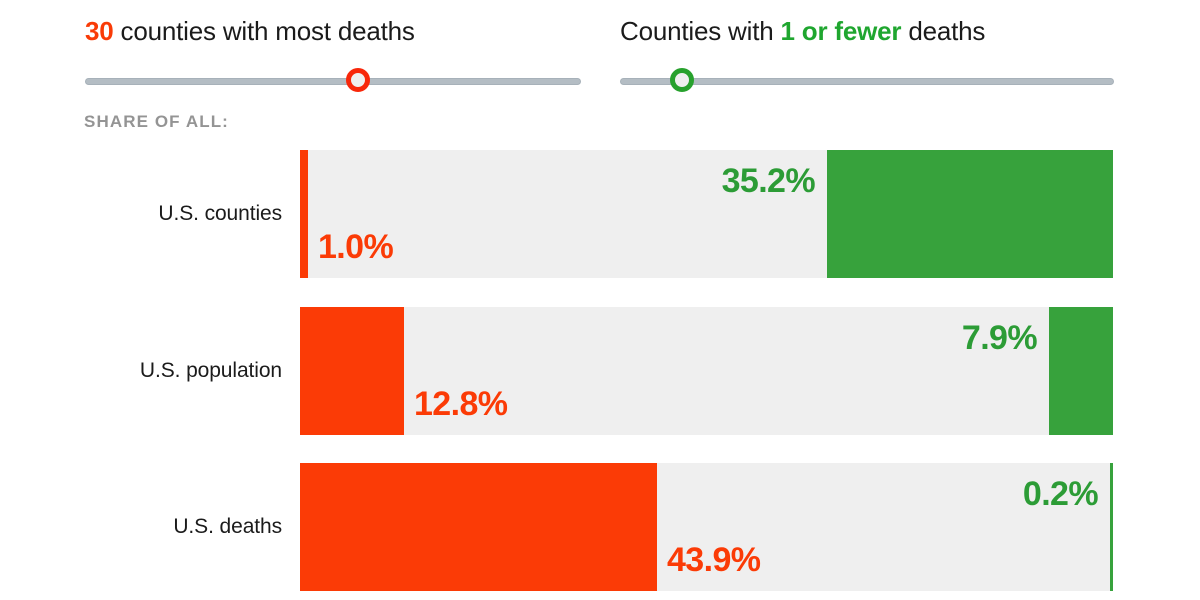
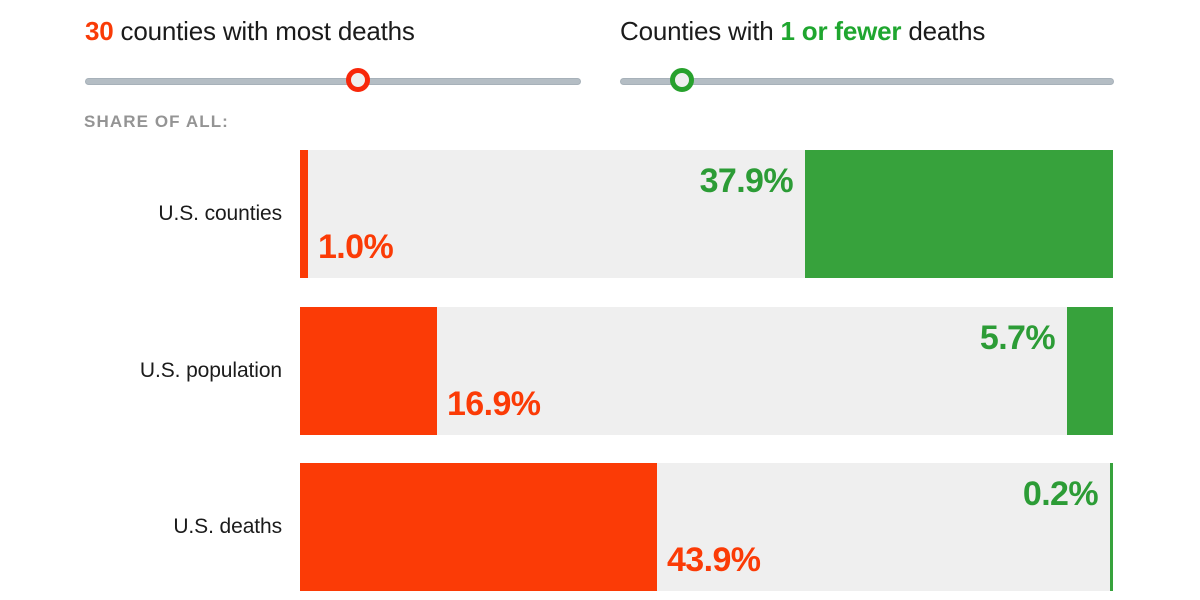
Counties with 1 or fewer deaths/U.S. counties: 35.2% -> 37.9%
30 counties with most deaths/U.S. population: 12.8% -> 16.9%
Counties with 1 or fewer deaths/U.S. population: 7.9% -> 5.7%
